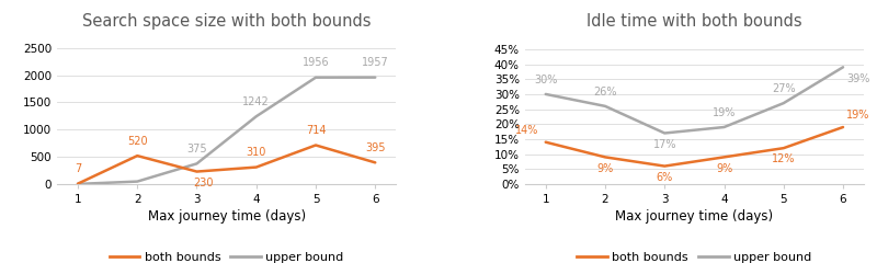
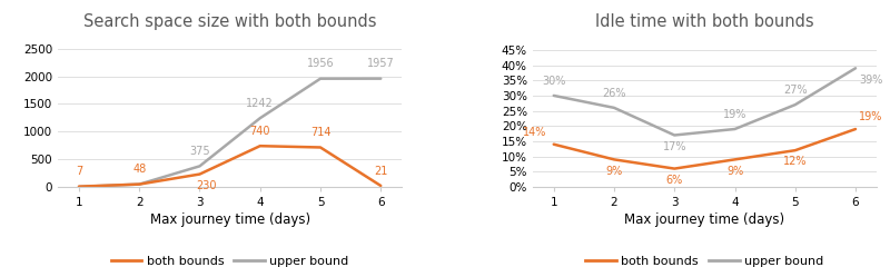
Search space size with both bounds/both bounds/2: 520 -> 48
Search space size with both bounds/both bounds/4: 310 -> 740
Search space size with both bounds/both bounds/6: 395 -> 21
